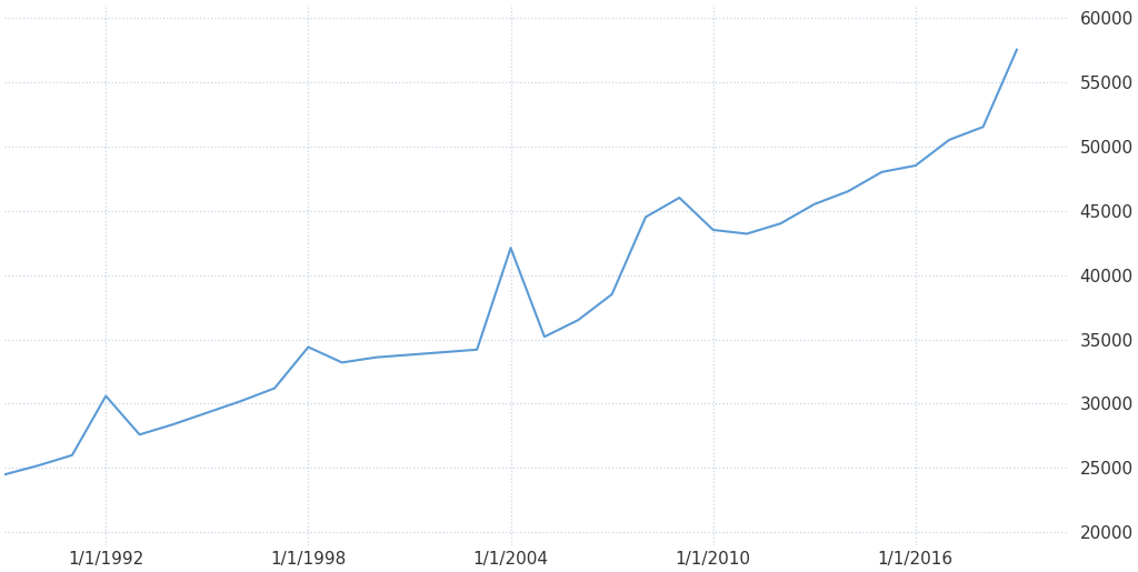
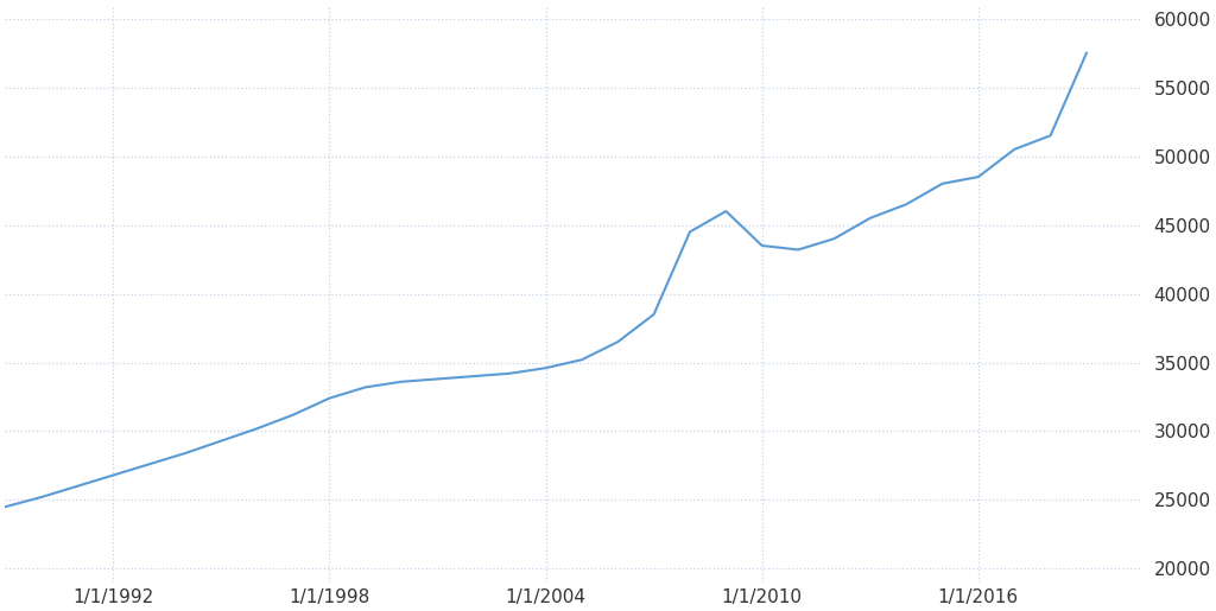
1/1/1992: 30600 -> 26800
1/1/1998: 34400 -> 32400
1/1/2004: 42100 -> 34600
